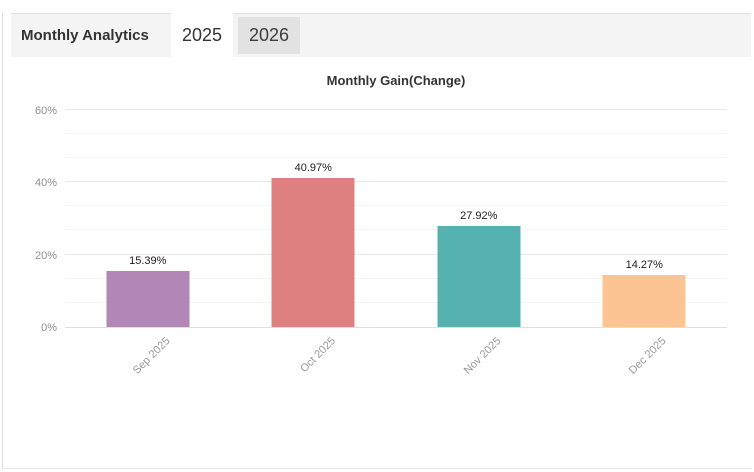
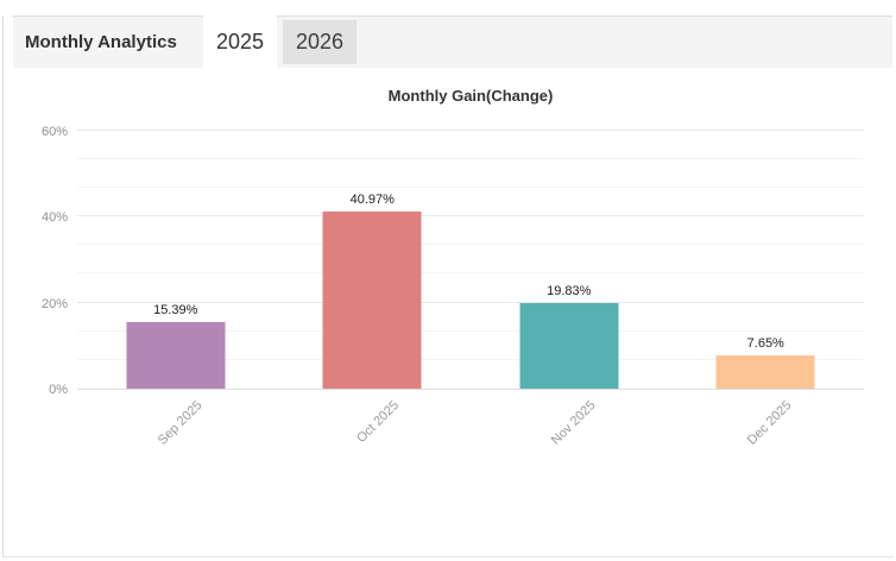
Nov 2025: 27.92% -> 19.83%
Dec 2025: 14.27% -> 7.65%
